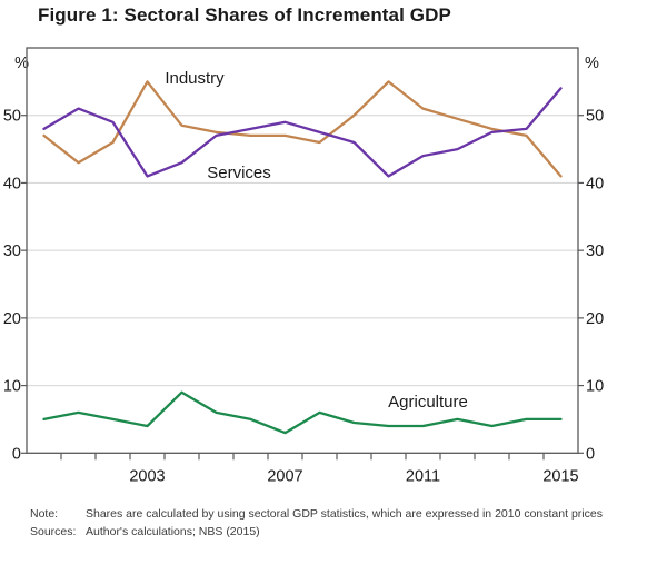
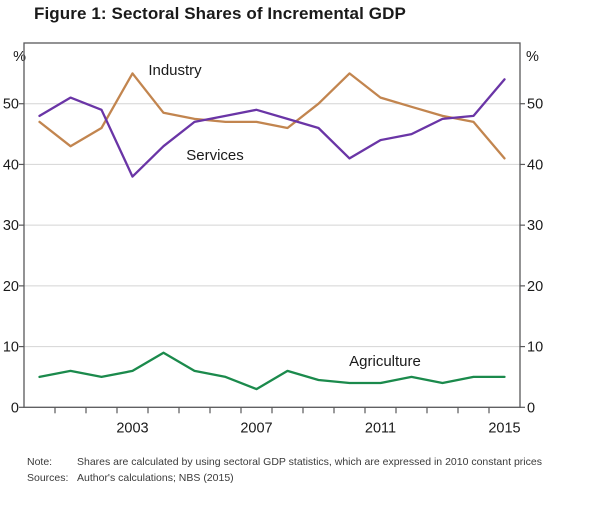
Services/2003: 41 -> 38
Agriculture/2003: 4 -> 6
